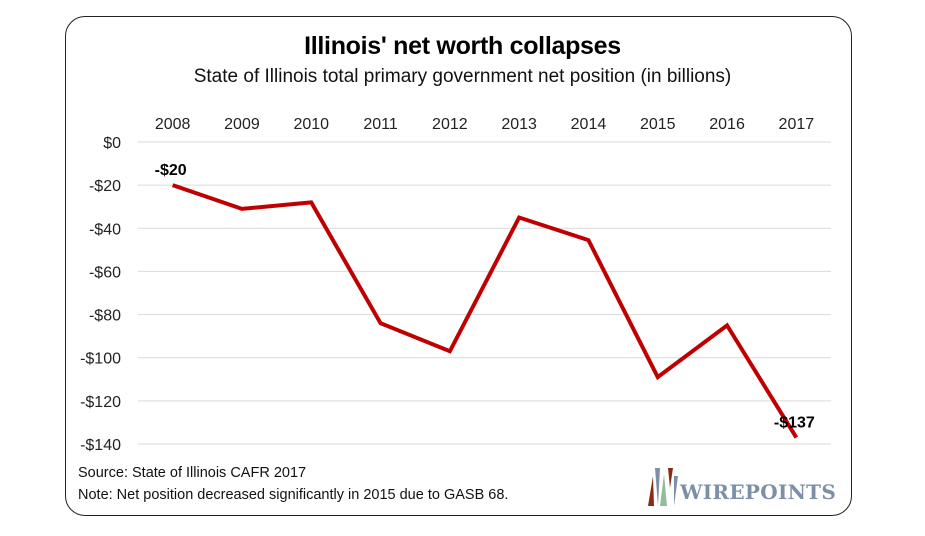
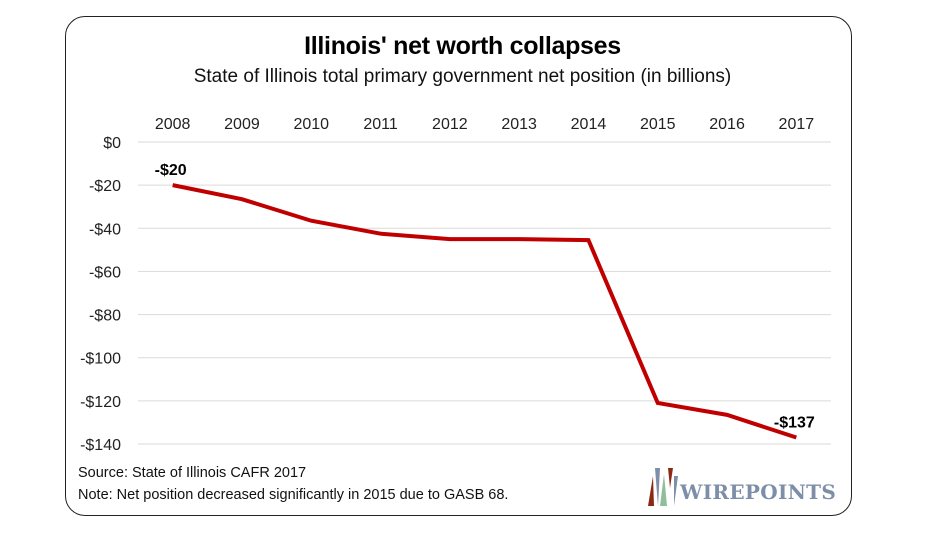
2009: -$31 -> -$26
2010: -$28 -> -$36
2011: -$84 -> -$42
2012: -$97 -> -$45
2013: -$35 -> -$45
2015: -$109 -> -$121
2016: -$85 -> -$126
